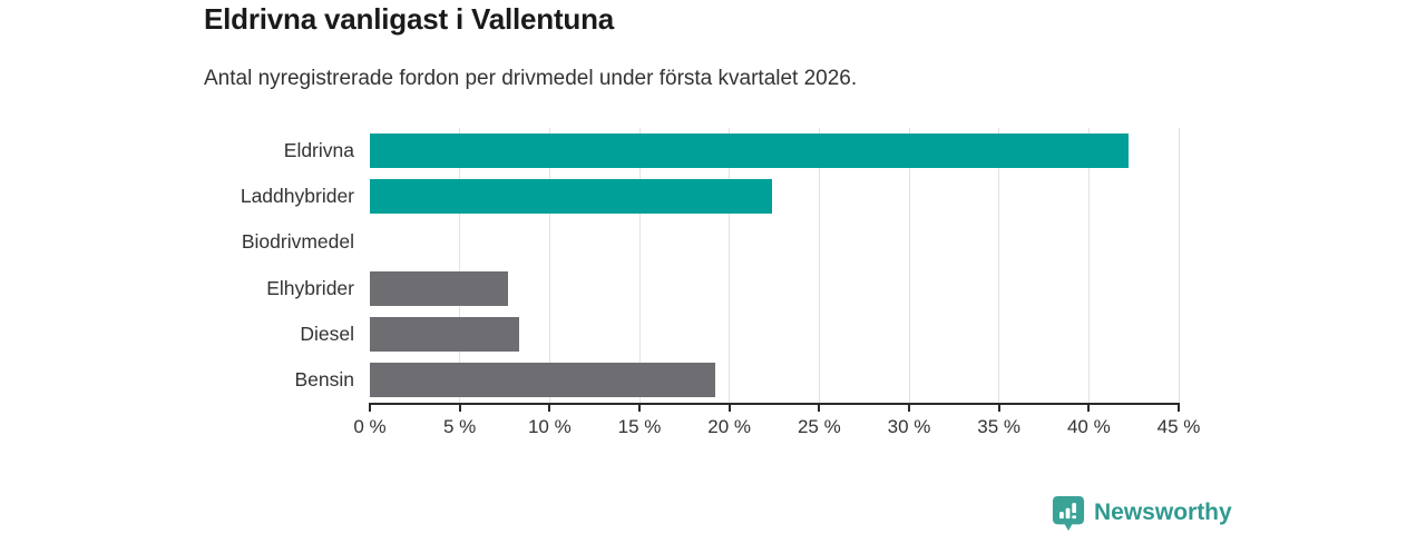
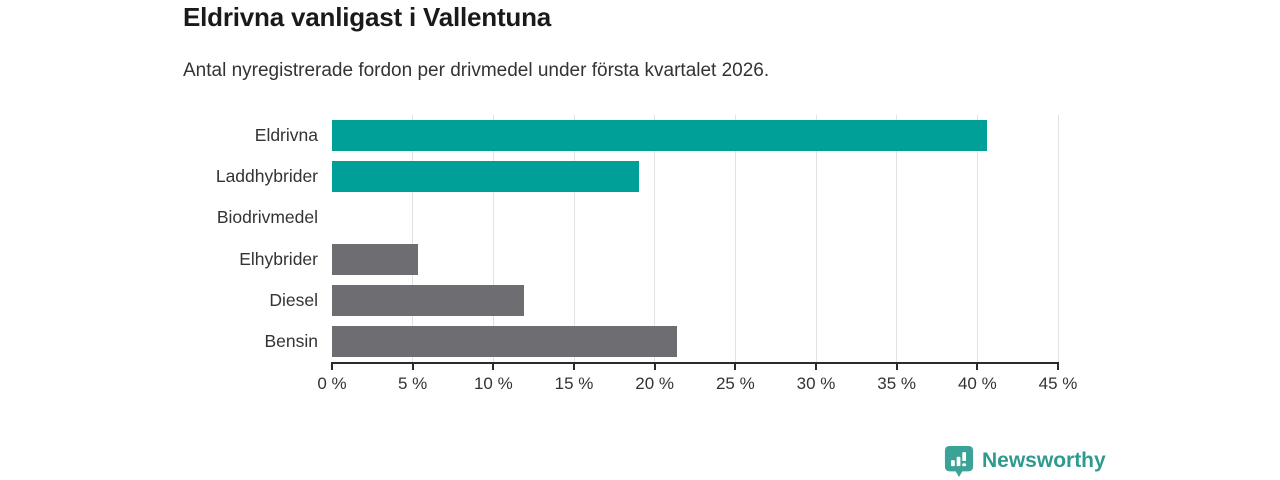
Eldrivna: 42.2% -> 40.6%
Laddhybrider: 22.4% -> 19.0%
Elhybrider: 7.7% -> 5.3%
Diesel: 8.3% -> 11.9%
Bensin: 19.2% -> 21.4%
